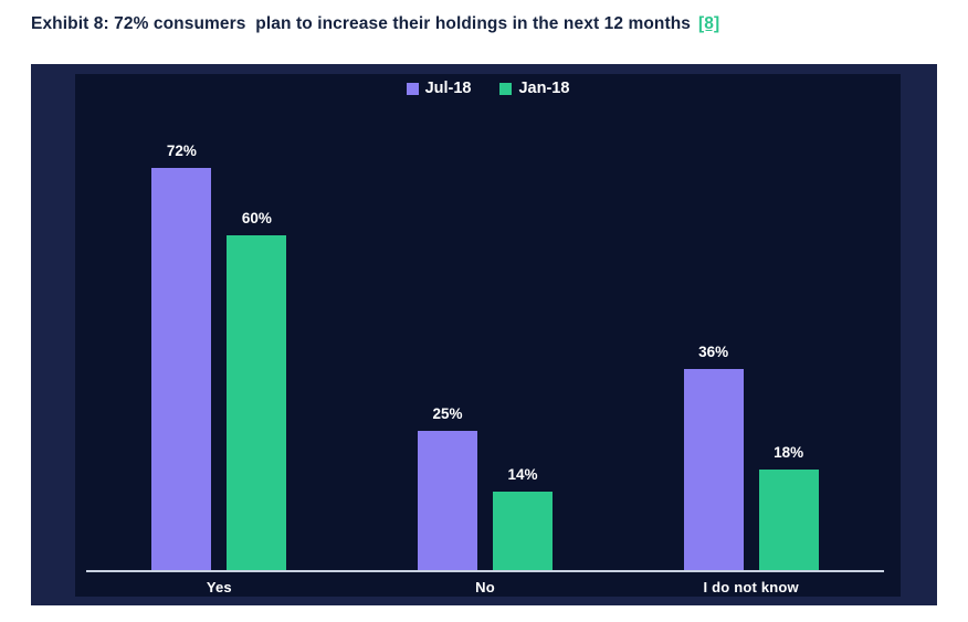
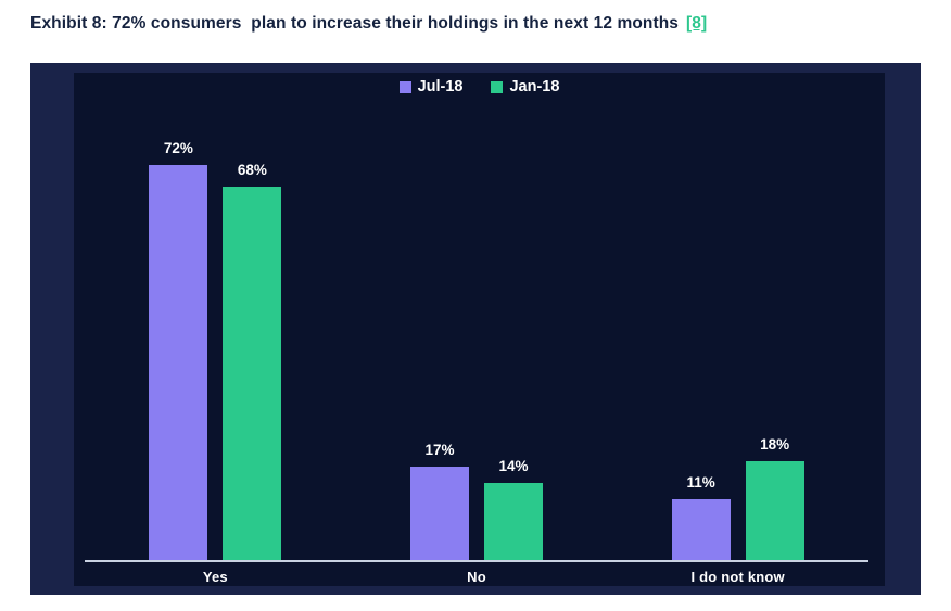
Jan-18/Yes: 60% -> 68%
Jul-18/No: 25% -> 17%
Jul-18/I do not know: 36% -> 11%
